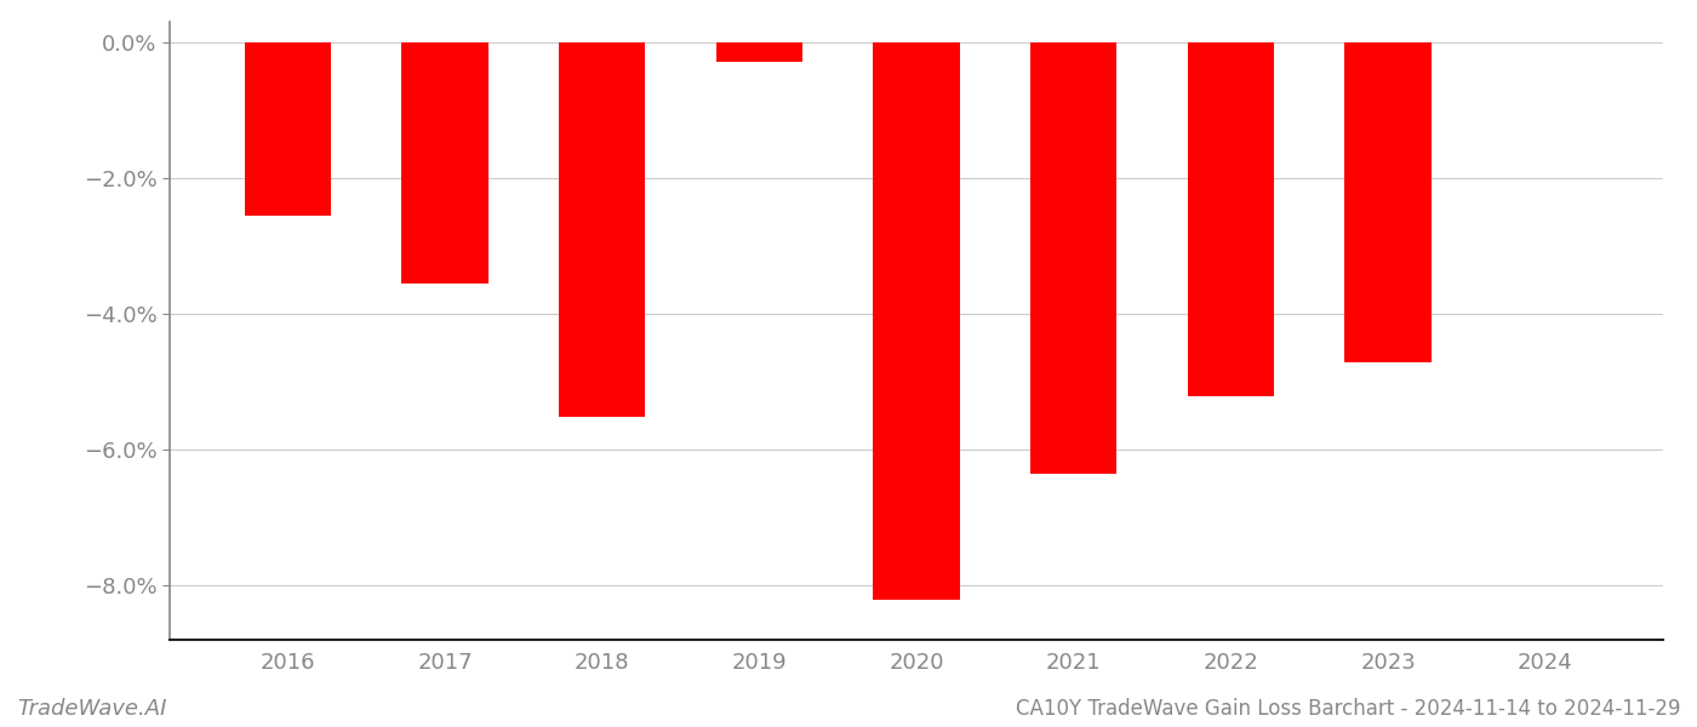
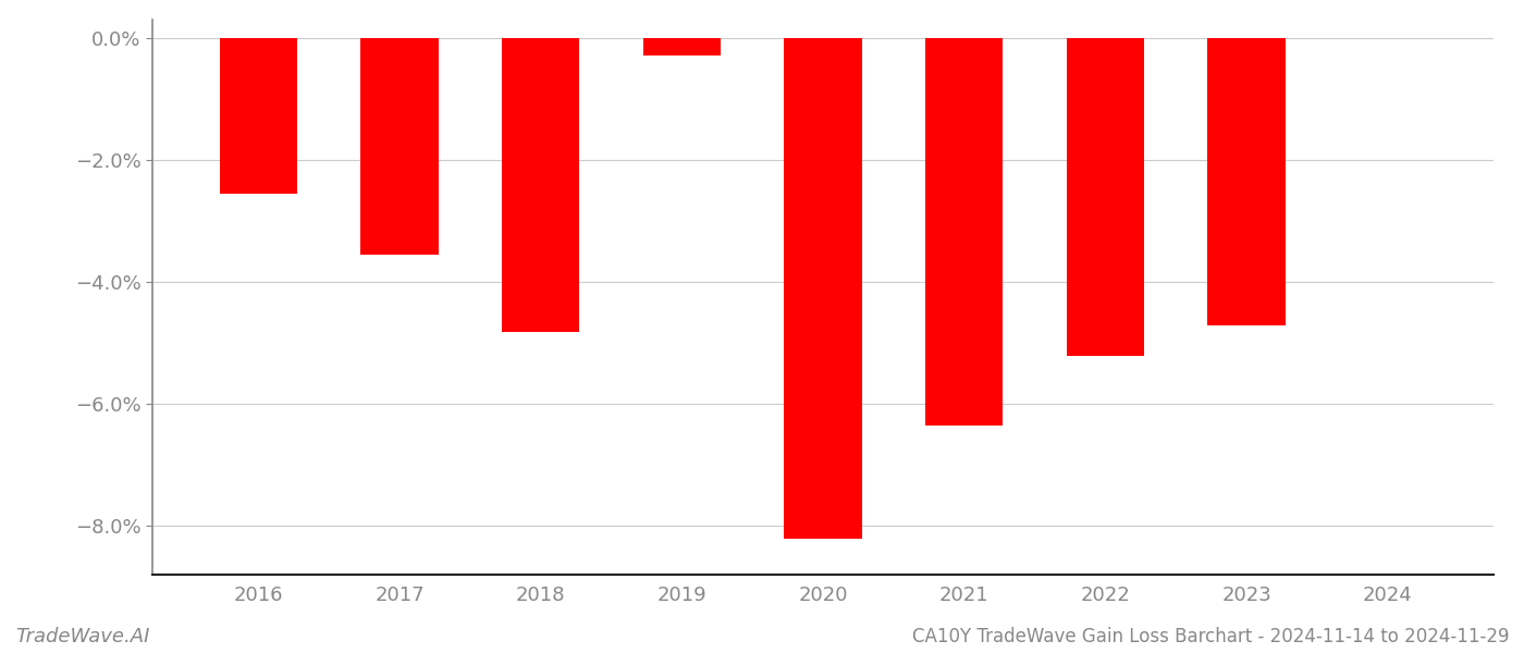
2018: -5.52% -> -4.82%
